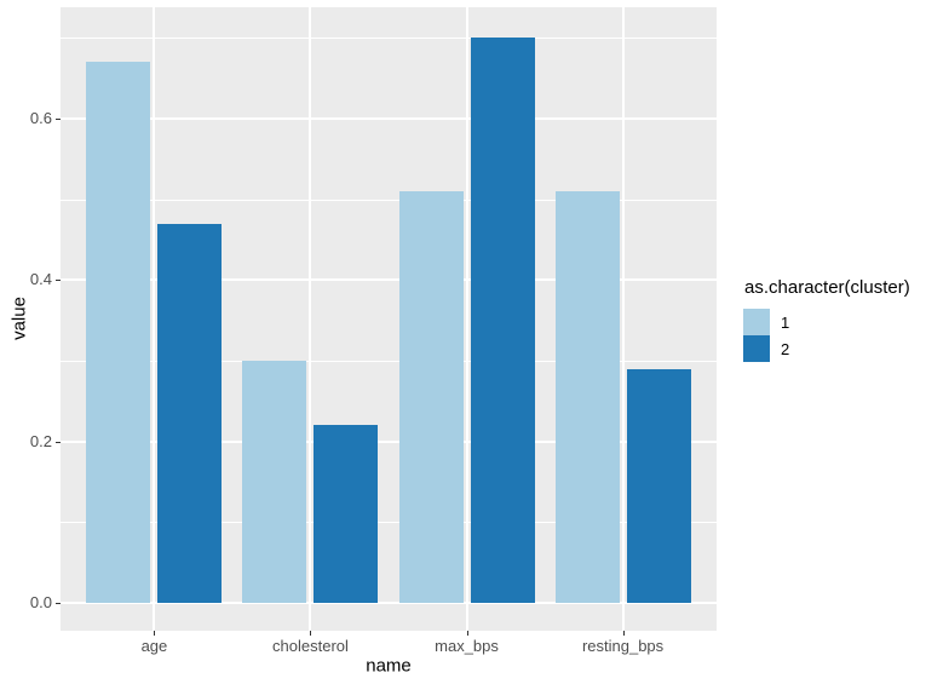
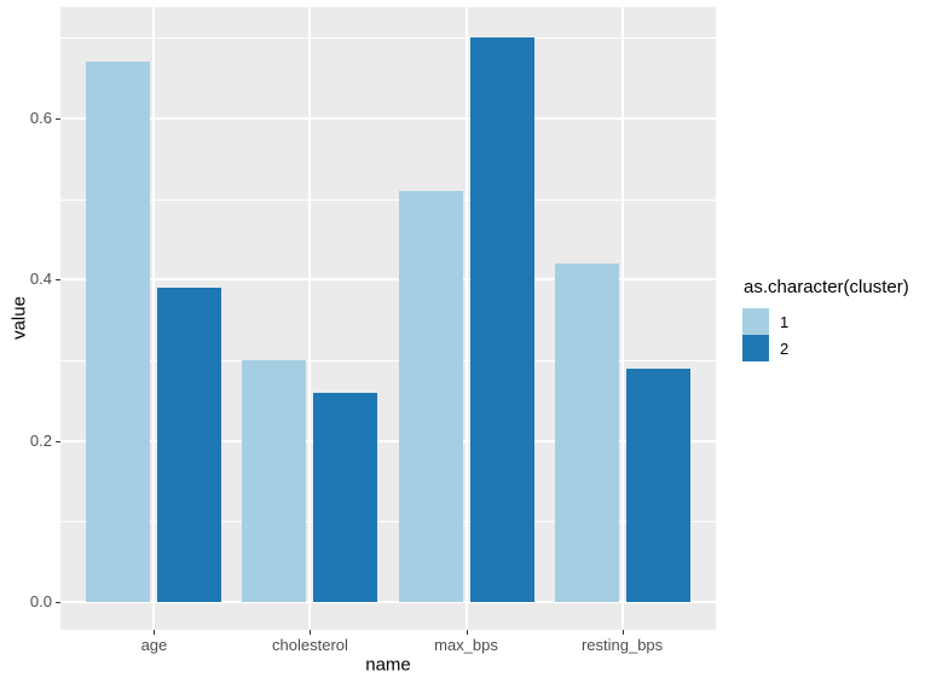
2/age: 0.47 -> 0.39
2/cholesterol: 0.22 -> 0.26
1/resting_bps: 0.51 -> 0.42
